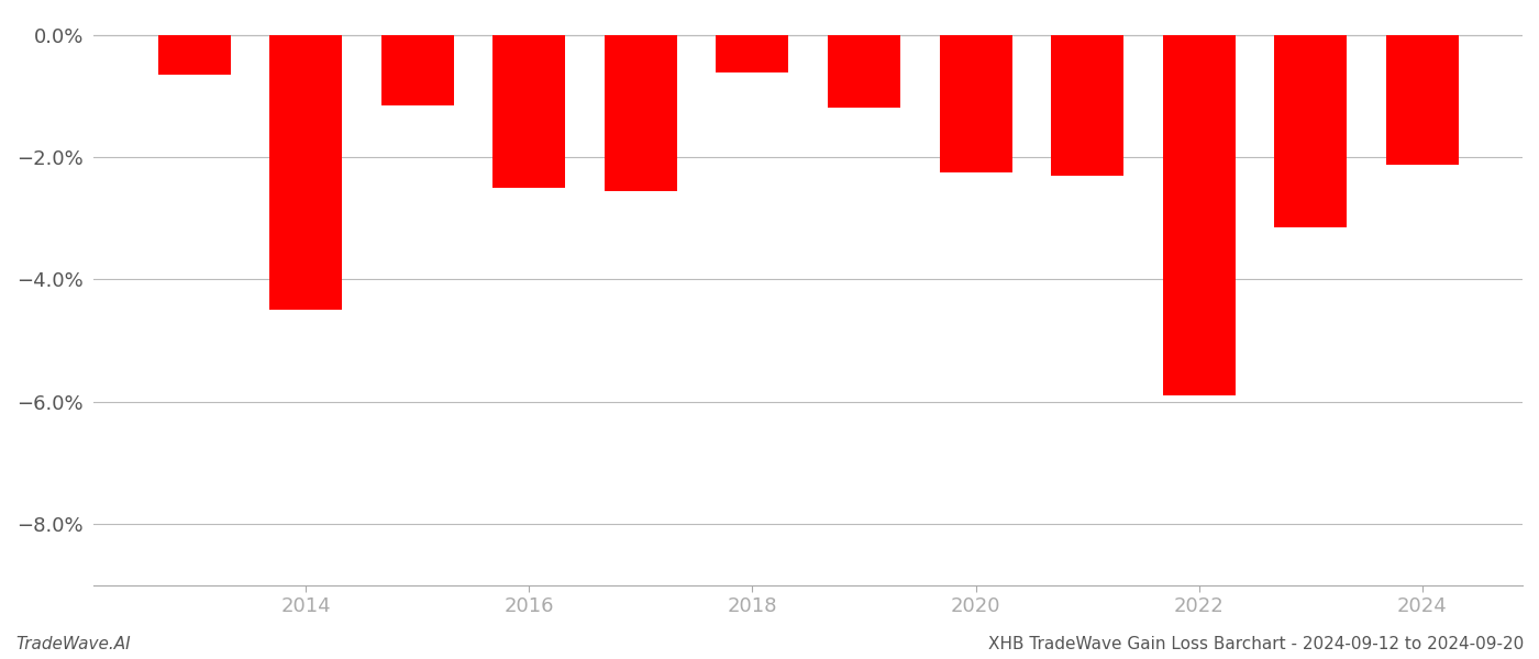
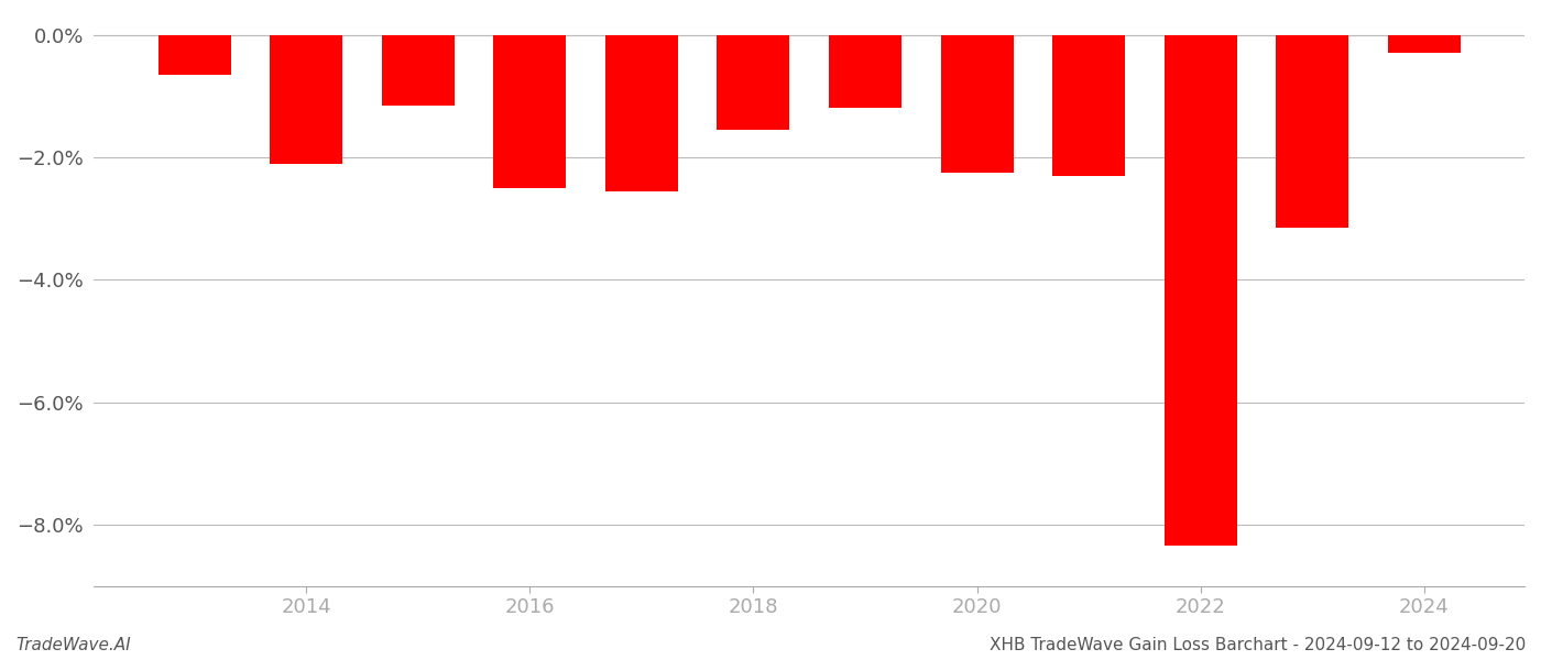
2014: -4.50% -> -2.10%
2018: -0.62% -> -1.55%
2022: -5.90% -> -8.35%
2024: -2.12% -> -0.30%
